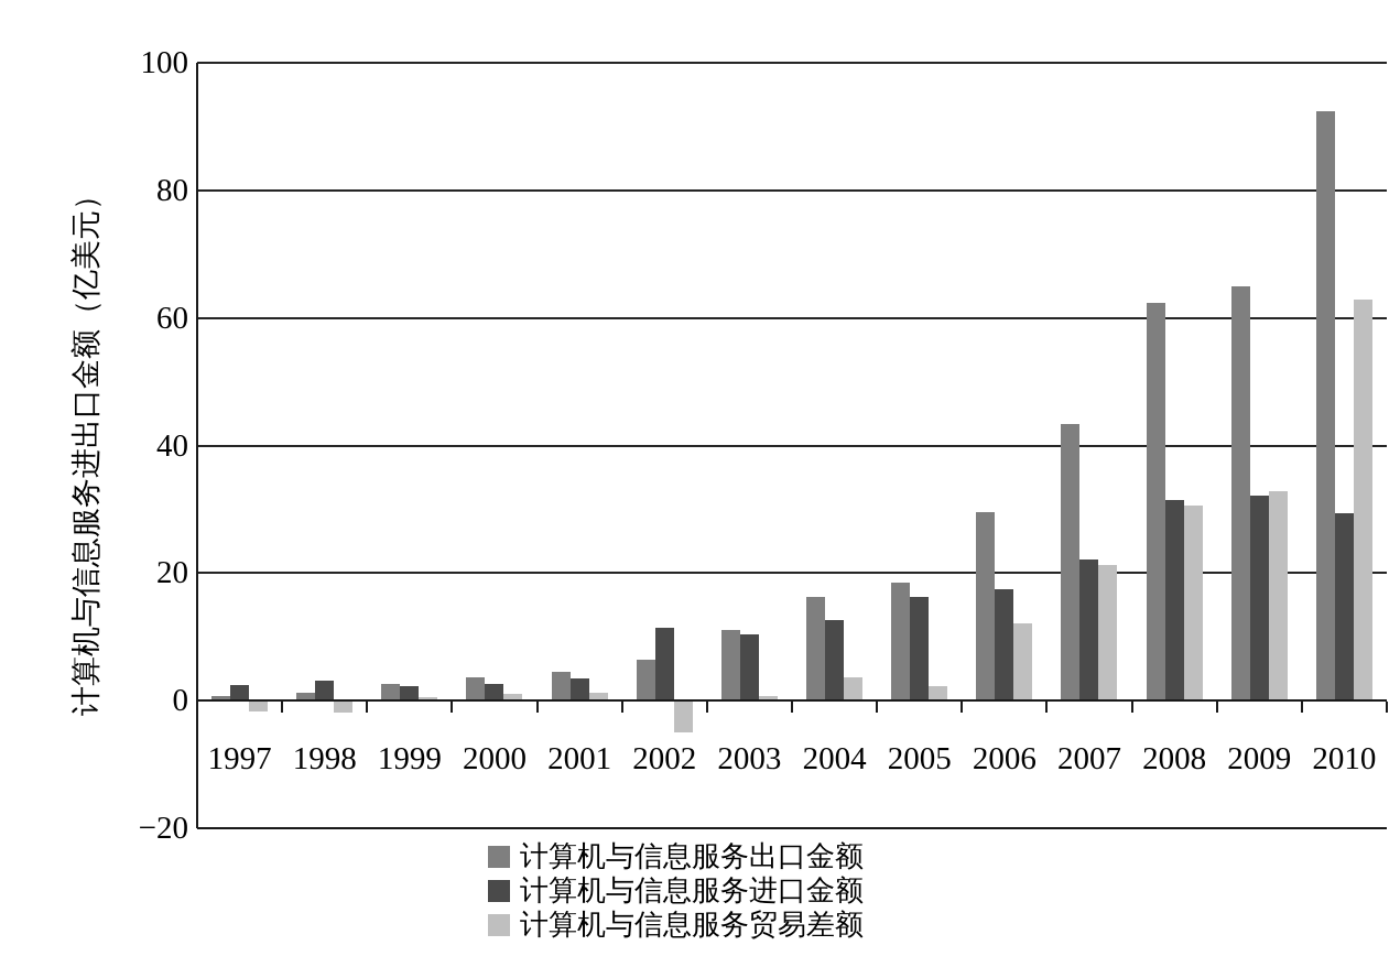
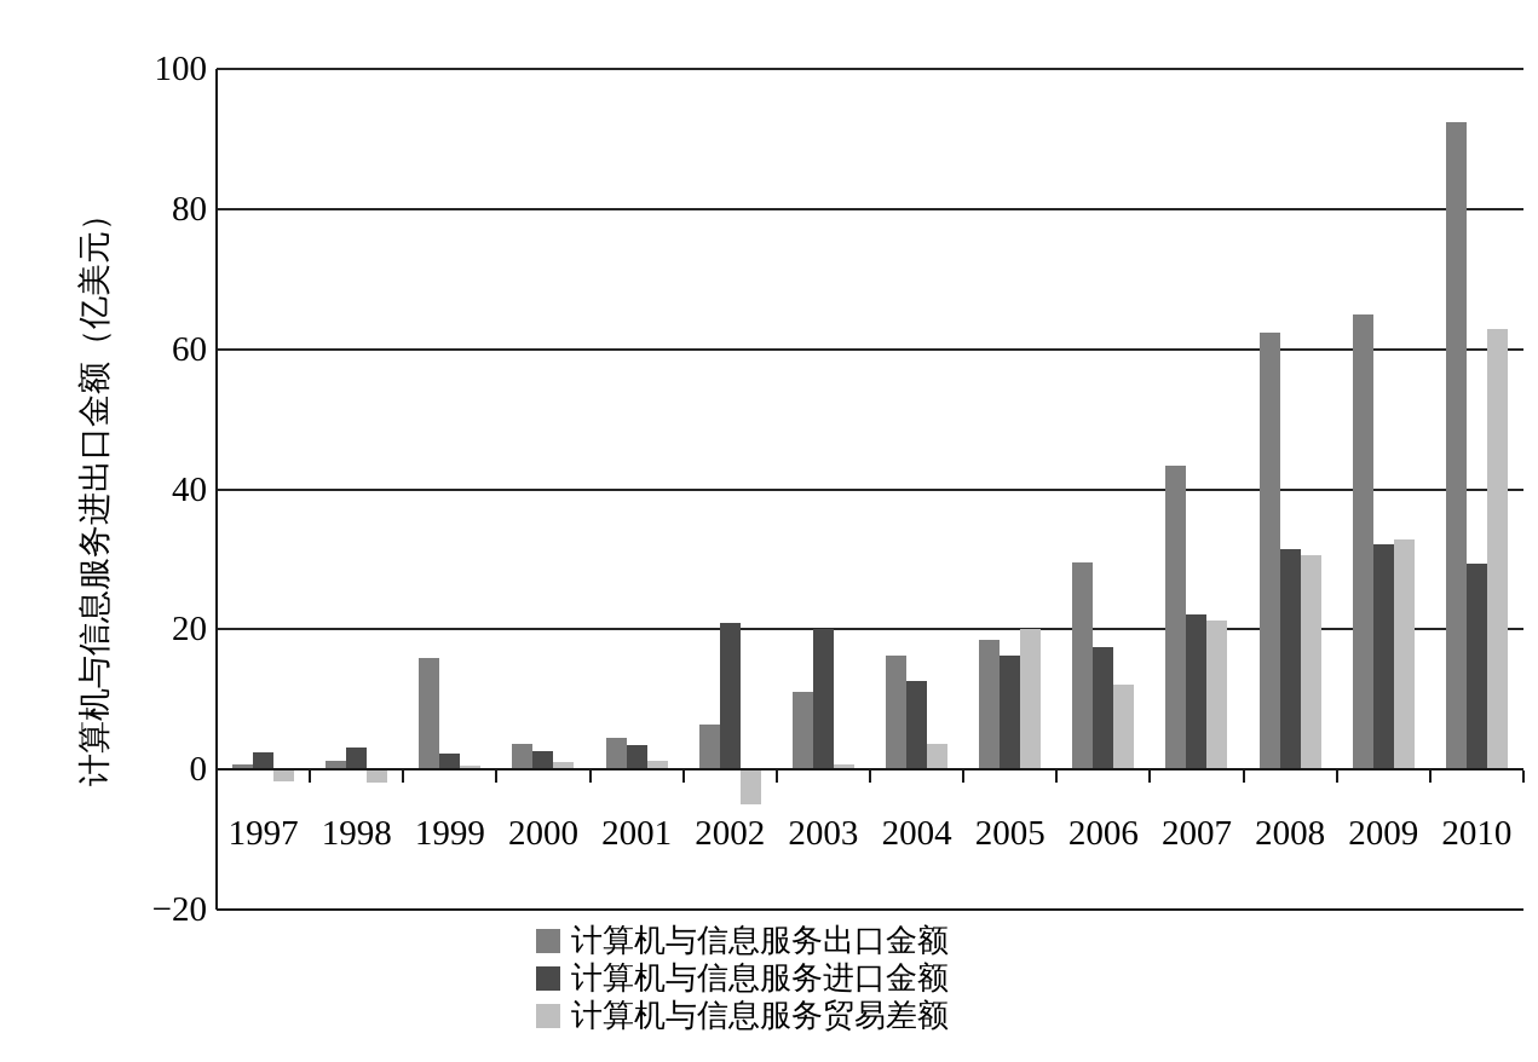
计算机与信息服务出口金额/1999: 3 -> 16
计算机与信息服务进口金额/2002: 11 -> 21
计算机与信息服务进口金额/2003: 10 -> 20
计算机与信息服务贸易差额/2005: 2 -> 20
